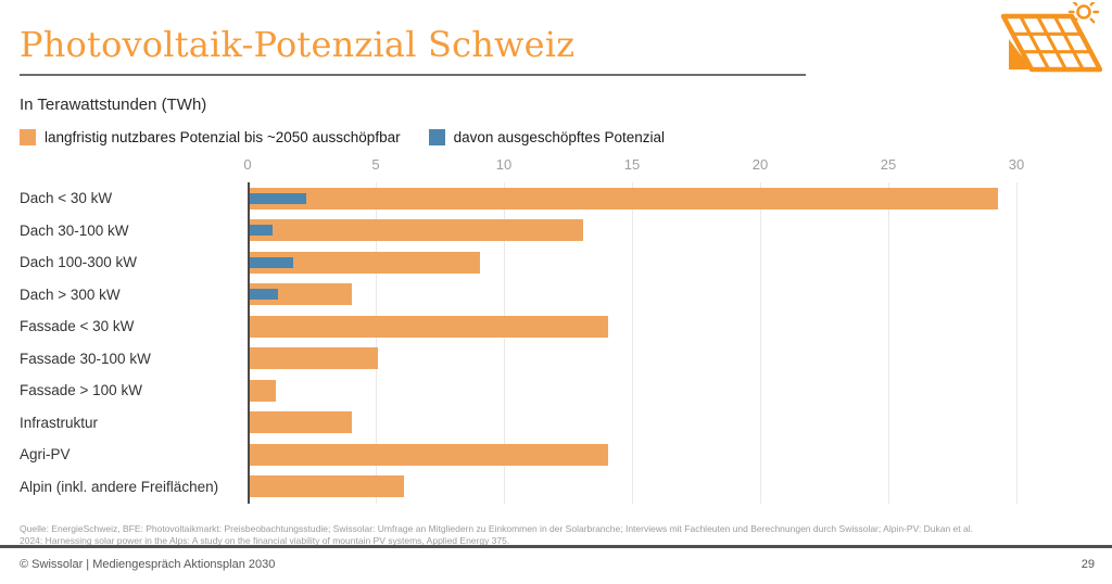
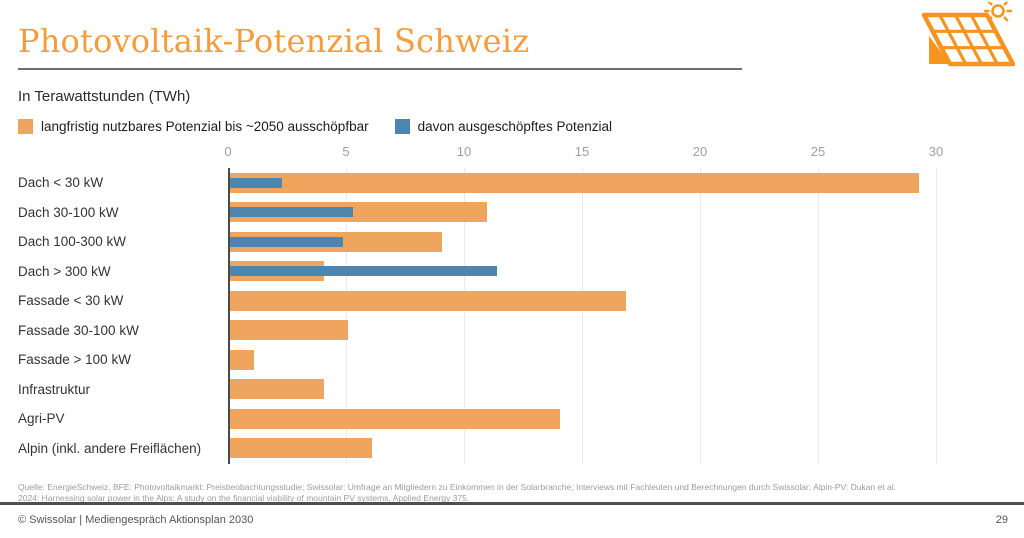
langfristig nutzbares Potenzial bis ~2050 ausschöpfbar/Dach 30-100 kW: 13.0 -> 10.9
davon ausgeschöpftes Potenzial/Dach 30-100 kW: 0.9 -> 5.2
davon ausgeschöpftes Potenzial/Dach 100-300 kW: 1.7 -> 4.8
davon ausgeschöpftes Potenzial/Dach > 300 kW: 1.1 -> 11.3
langfristig nutzbares Potenzial bis ~2050 ausschöpfbar/Fassade < 30 kW: 14.0 -> 16.8
